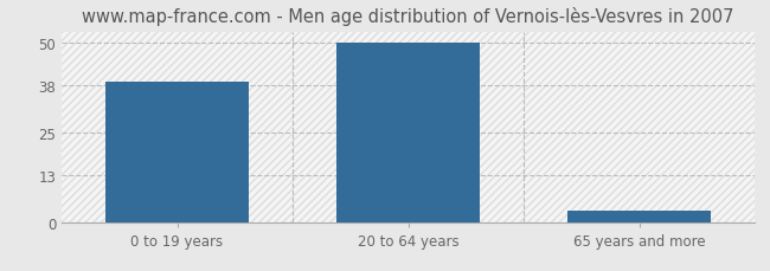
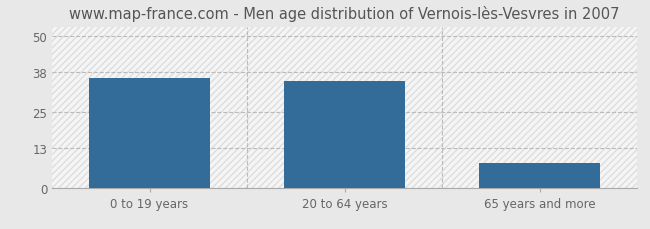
0 to 19 years: 39 -> 36
20 to 64 years: 50 -> 35
65 years and more: 3 -> 8
